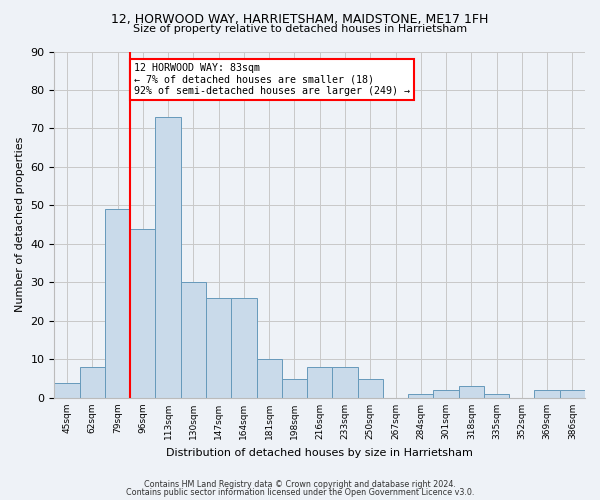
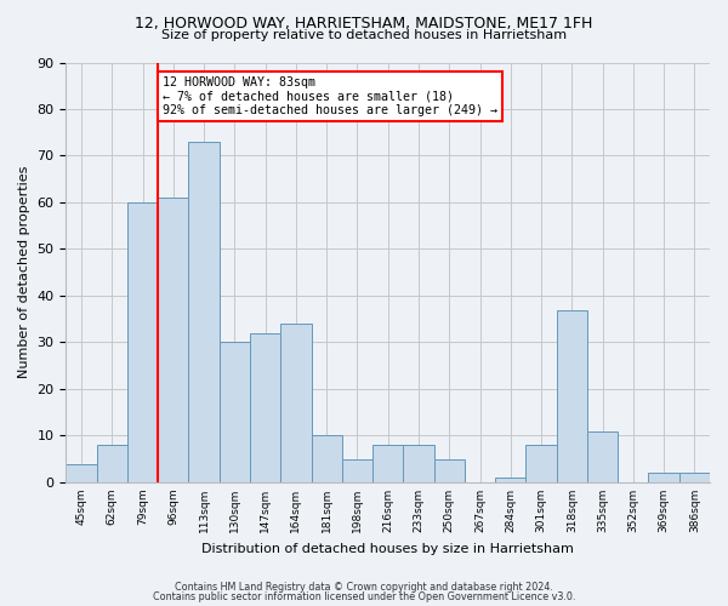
79sqm: 49 -> 60
96sqm: 44 -> 61
147sqm: 26 -> 32
164sqm: 26 -> 34
301sqm: 2 -> 8
318sqm: 3 -> 37
335sqm: 1 -> 11
